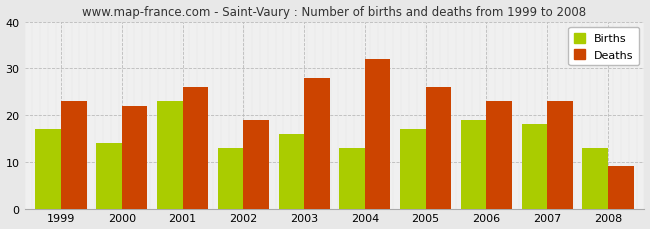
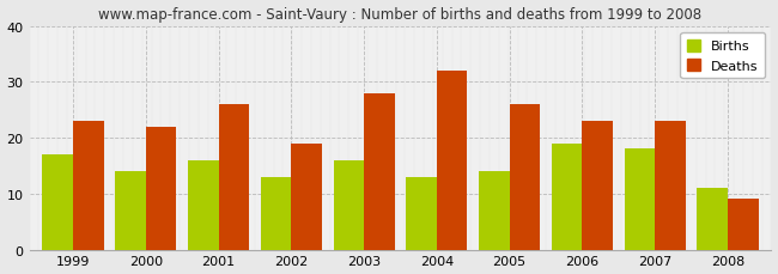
Births/2001: 23 -> 16
Births/2005: 17 -> 14
Births/2008: 13 -> 11
